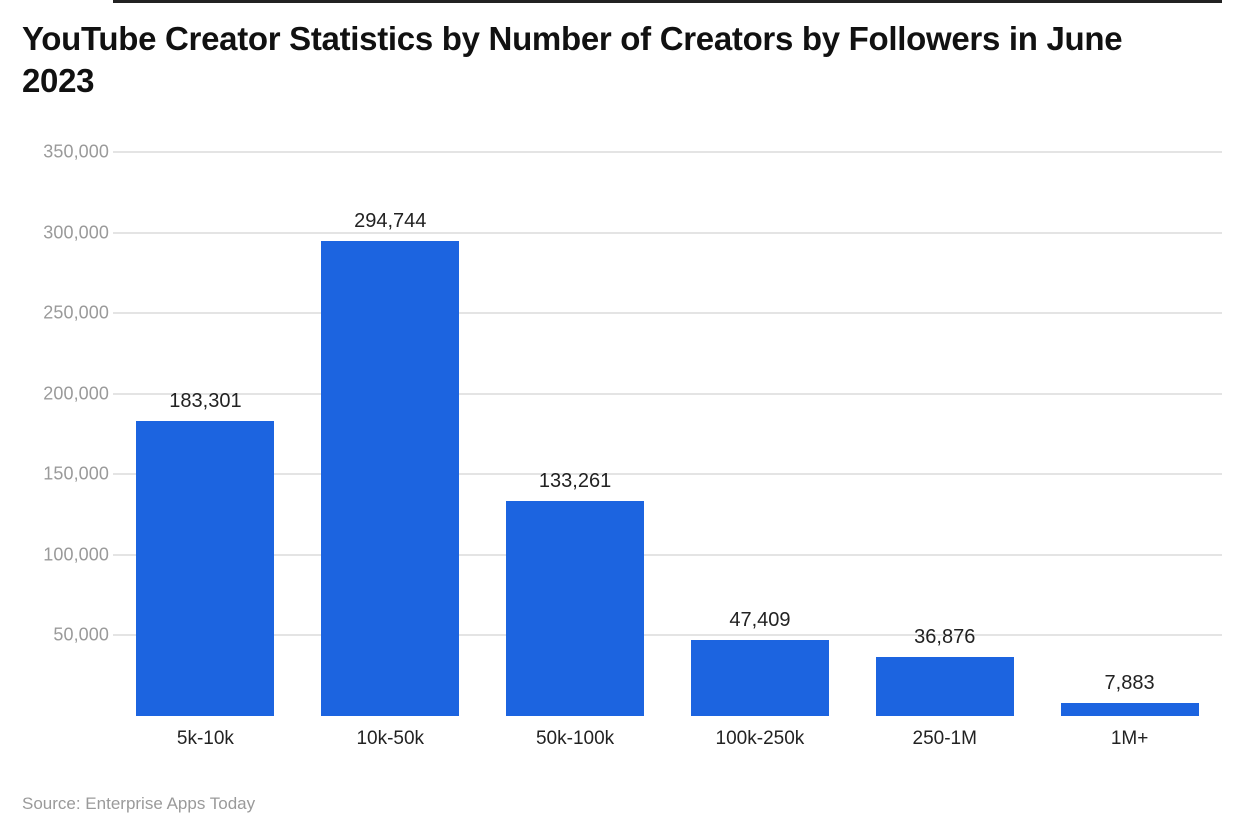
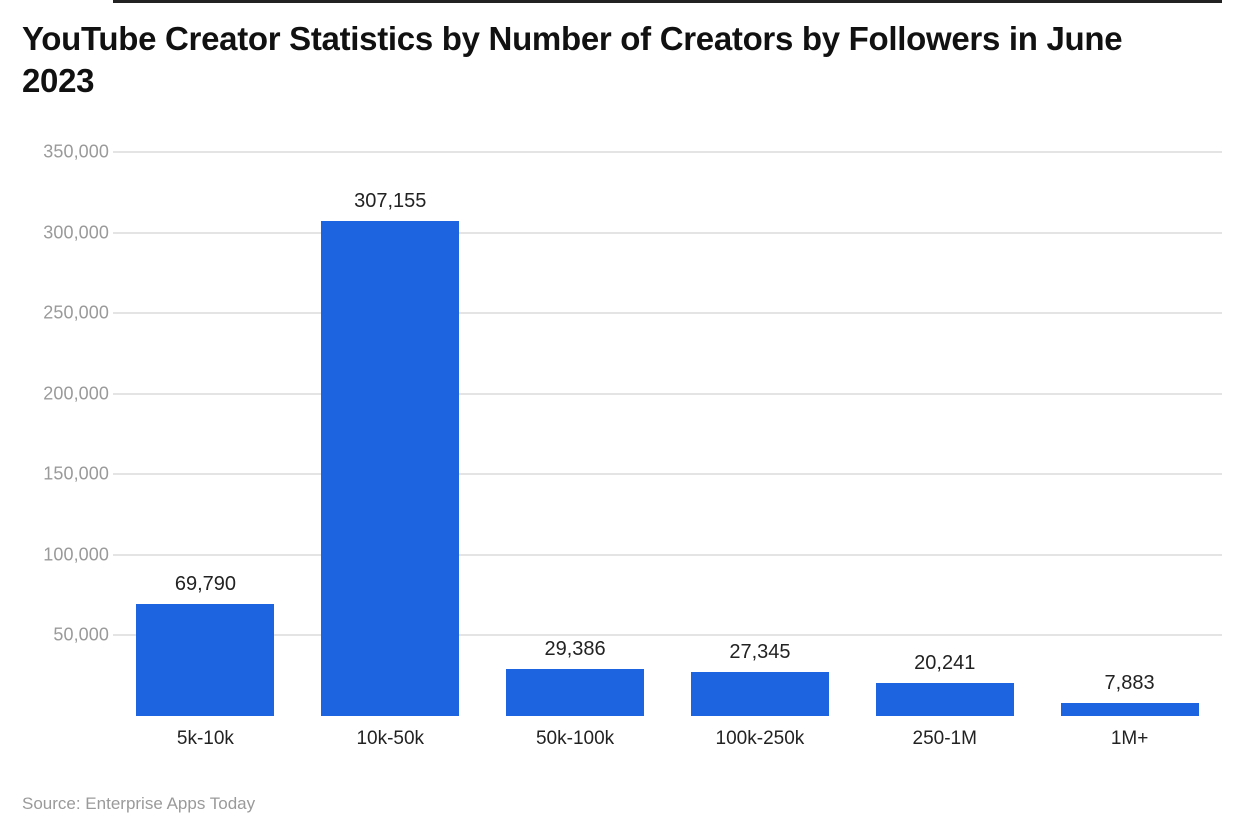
5k-10k: 183,301 -> 69,790
10k-50k: 294,744 -> 307,155
50k-100k: 133,261 -> 29,386
100k-250k: 47,409 -> 27,345
250-1M: 36,876 -> 20,241
